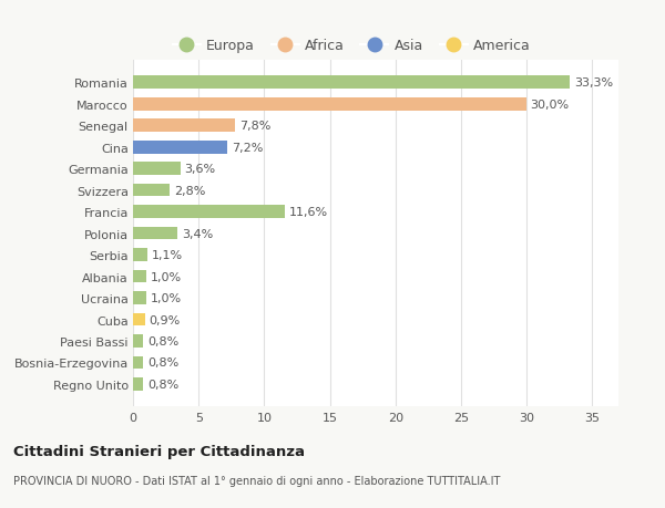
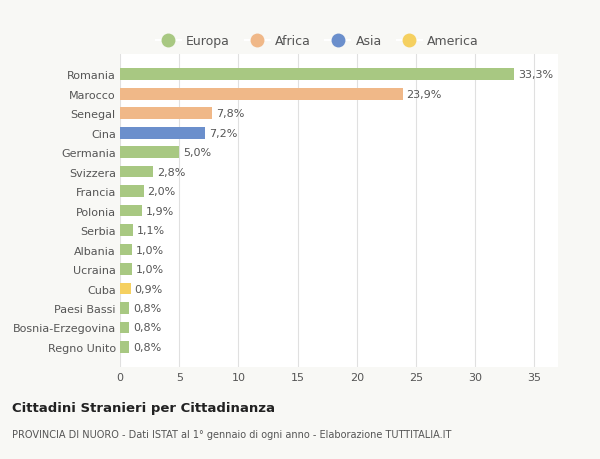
Marocco: 30,0% -> 23,9%
Germania: 3,6% -> 5,0%
Francia: 11,6% -> 2,0%
Polonia: 3,4% -> 1,9%
